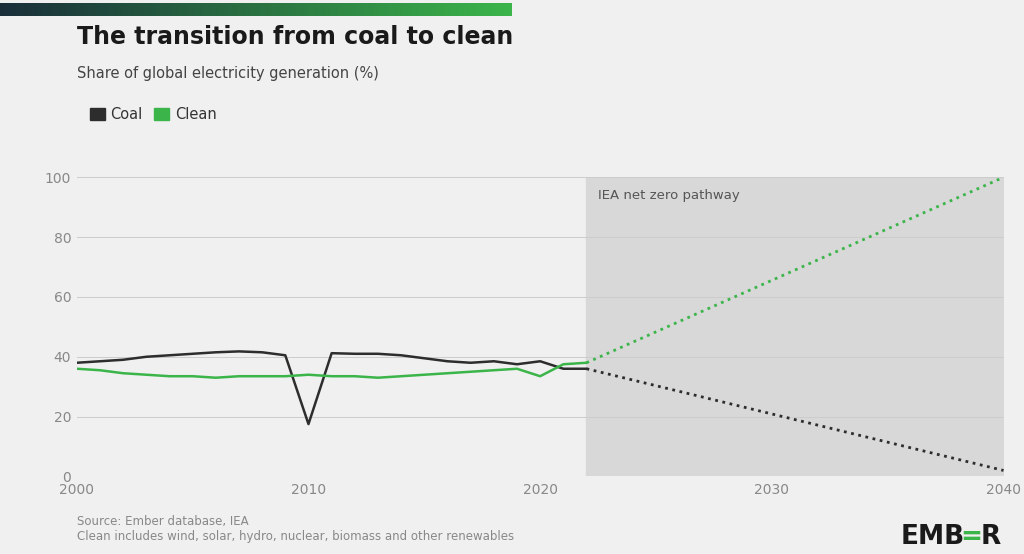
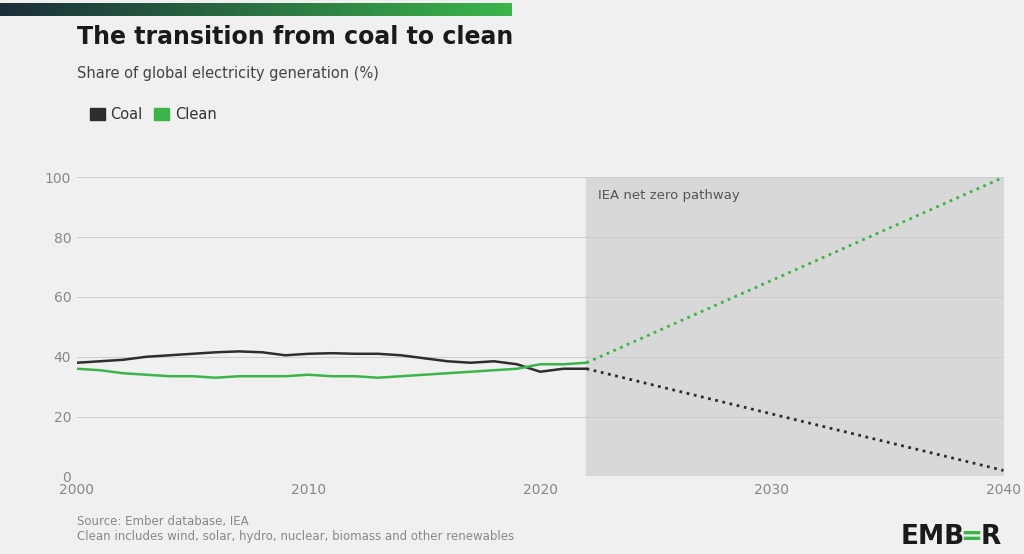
Coal/2010: 17.5 -> 41.0
Coal/2020: 38.5 -> 35.0
Clean/2020: 33.5 -> 37.5
